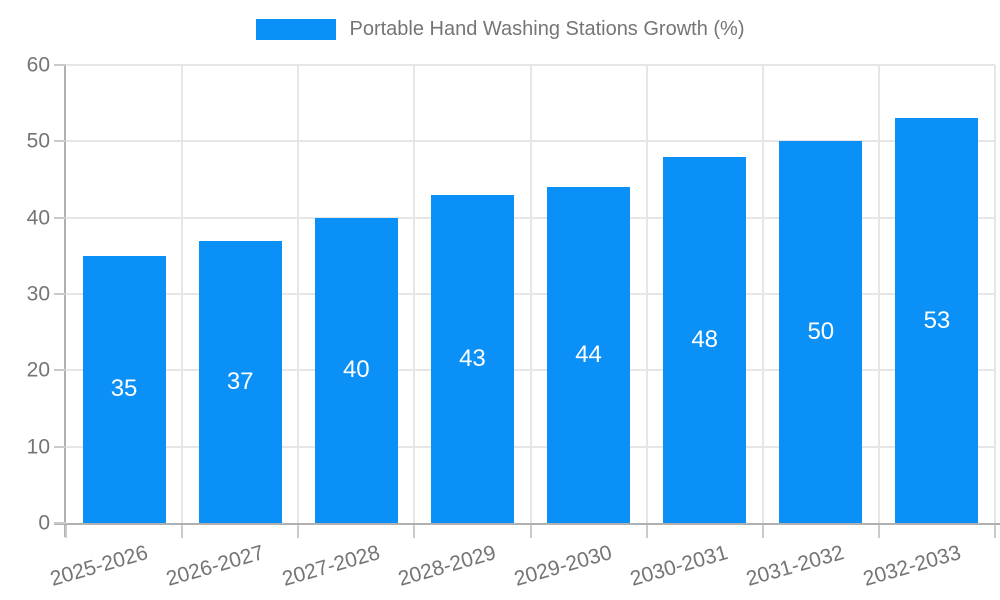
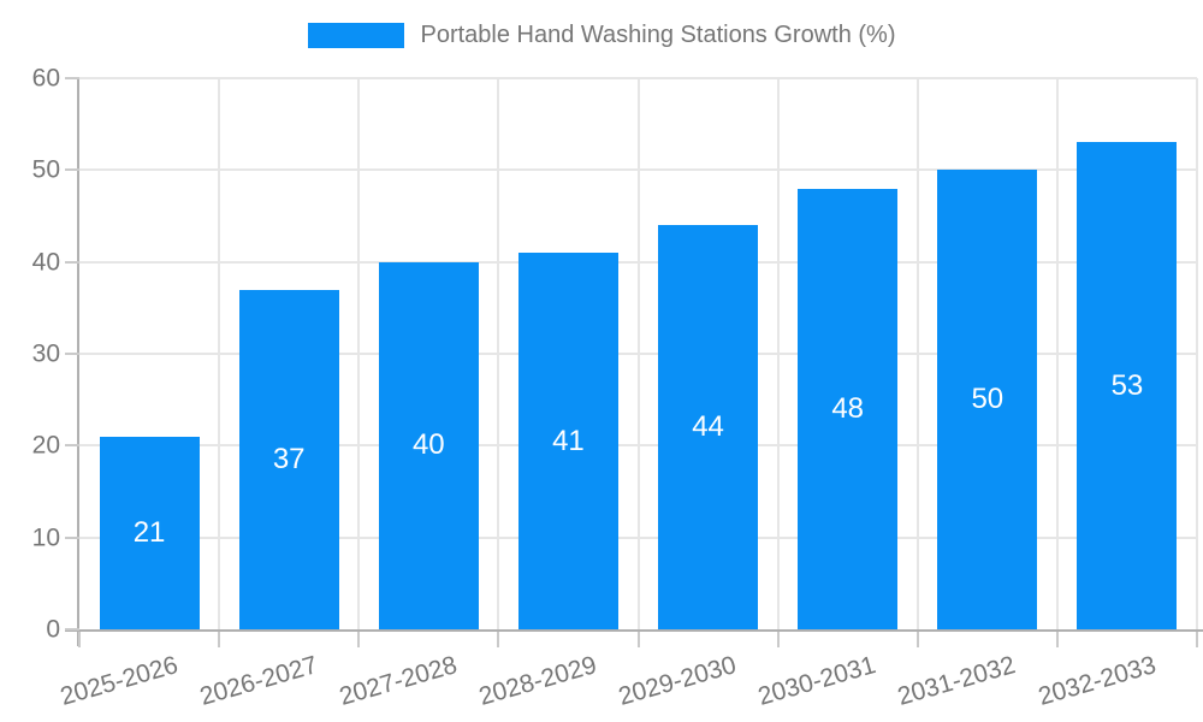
2025-2026: 35 -> 21
2028-2029: 43 -> 41
